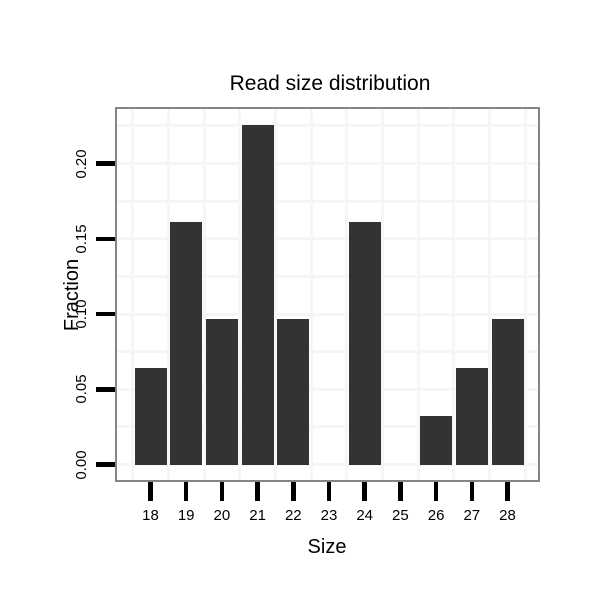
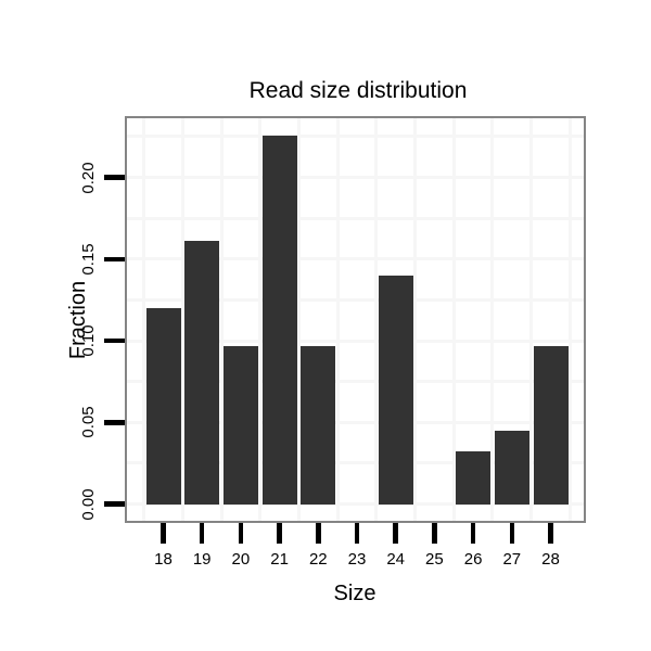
18: 0.065 -> 0.120
24: 0.161 -> 0.140
27: 0.065 -> 0.045
